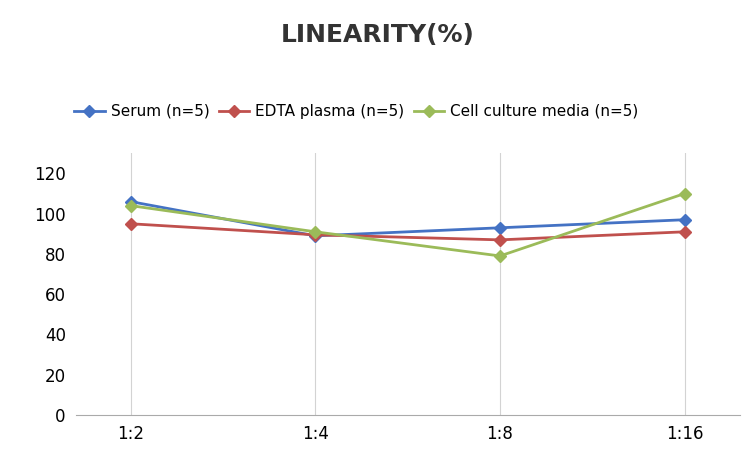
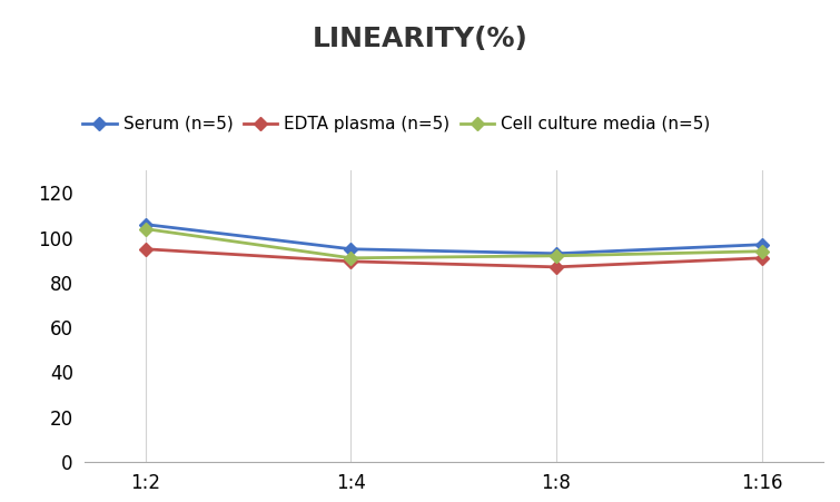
Serum (n=5)/1:4: 89 -> 95
Cell culture media (n=5)/1:8: 79 -> 92
Cell culture media (n=5)/1:16: 110 -> 94
